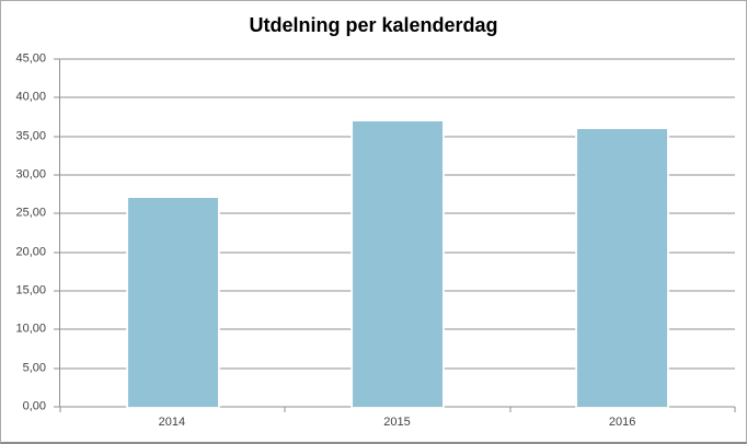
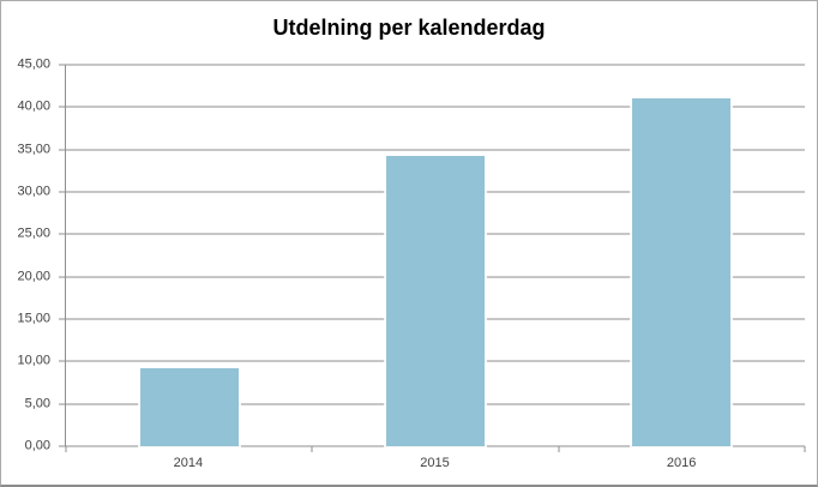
2014: 27 -> 9
2015: 37 -> 34
2016: 36 -> 41
